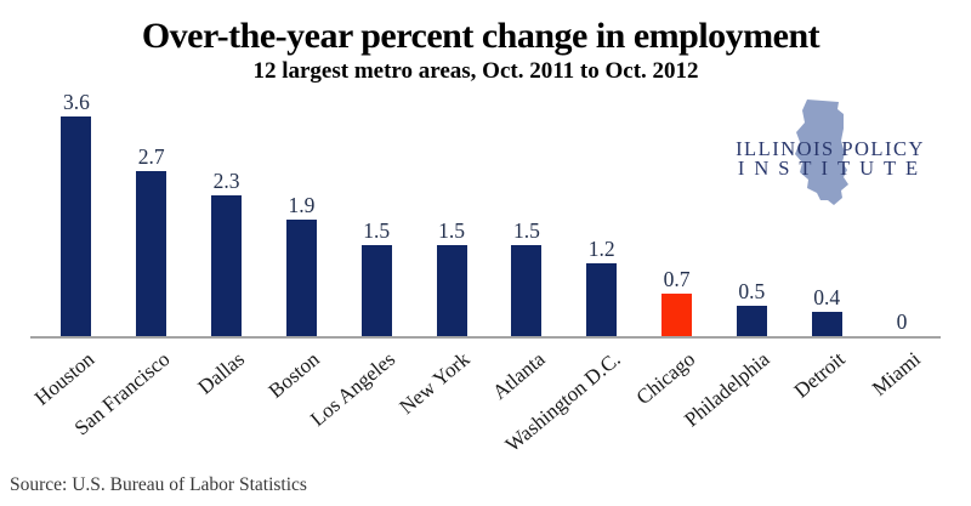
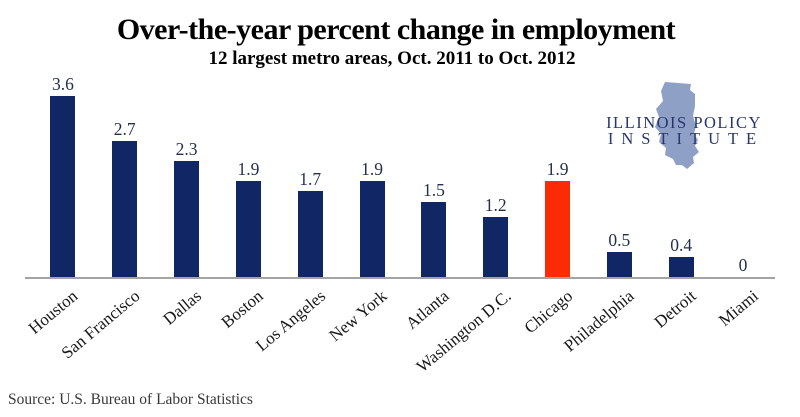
Los Angeles: 1.5 -> 1.7
New York: 1.5 -> 1.9
Chicago: 0.7 -> 1.9
